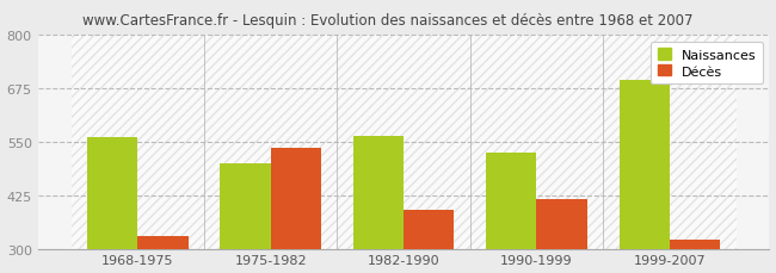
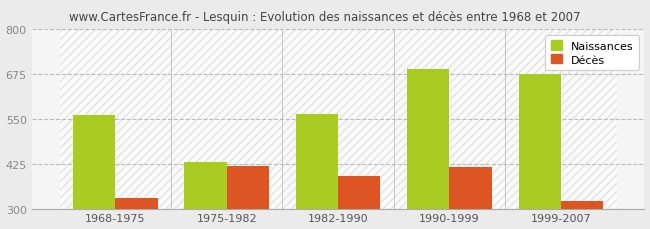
Naissances/1975-1982: 500 -> 430
Décès/1975-1982: 535 -> 420
Naissances/1990-1999: 525 -> 690
Naissances/1999-2007: 695 -> 675
